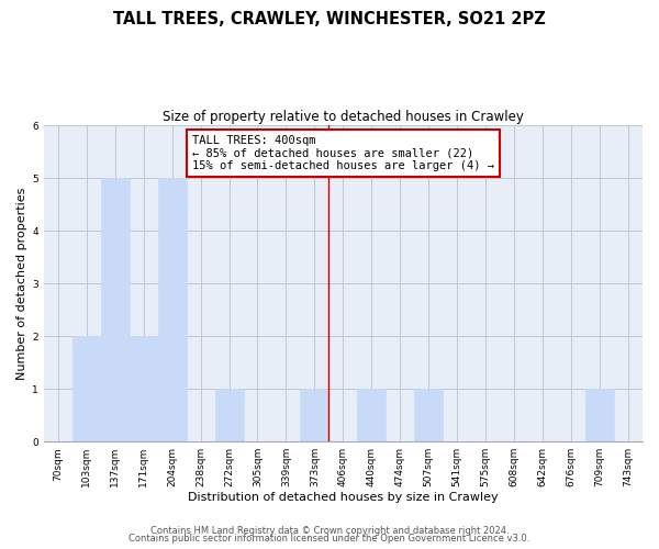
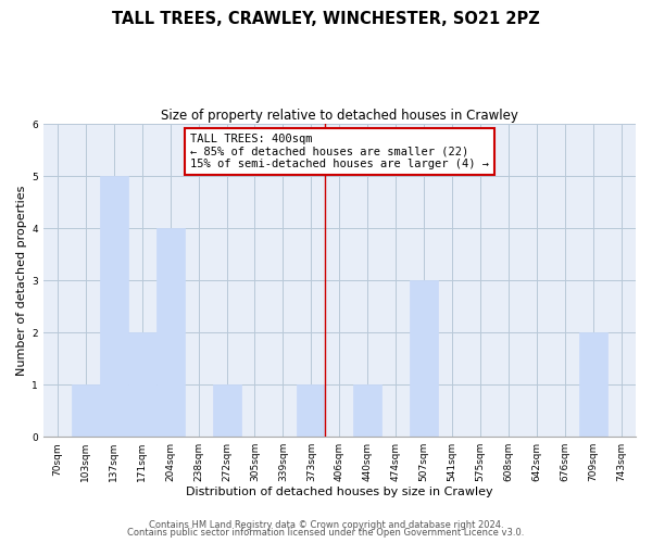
103sqm: 2 -> 1
204sqm: 5 -> 4
507sqm: 1 -> 3
709sqm: 1 -> 2
